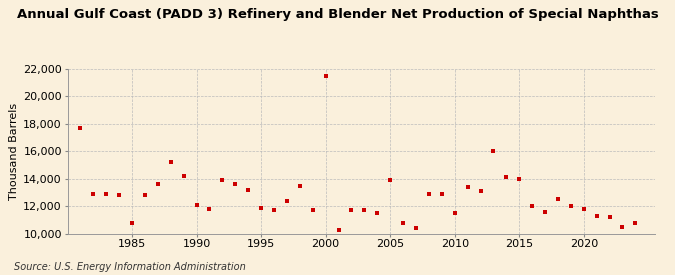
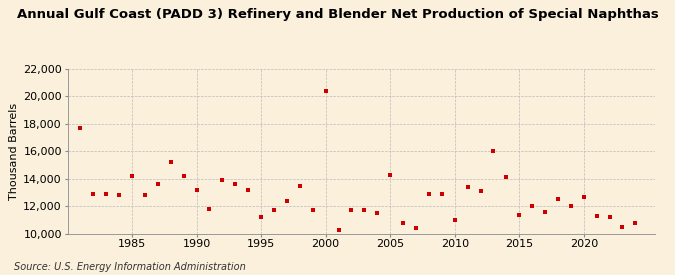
1985: 10,800 -> 14,200
1990: 12,100 -> 13,200
1995: 11,900 -> 11,200
2000: 21,500 -> 20,400
2005: 13,900 -> 14,300
2010: 11,500 -> 11,000
2015: 14,000 -> 11,400
2020: 11,800 -> 12,700
